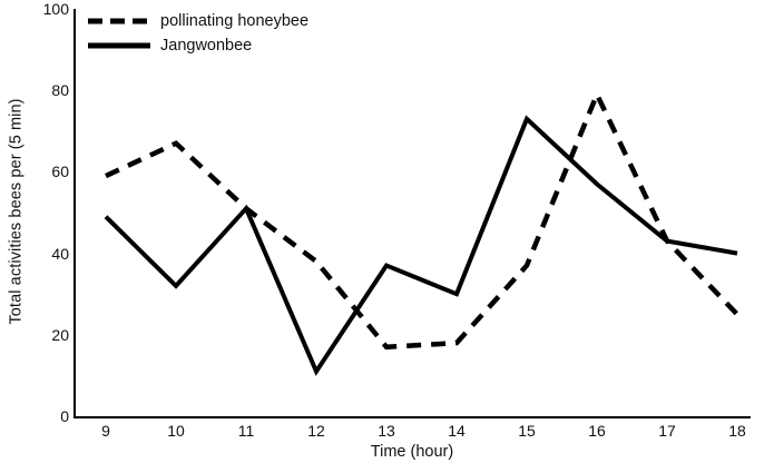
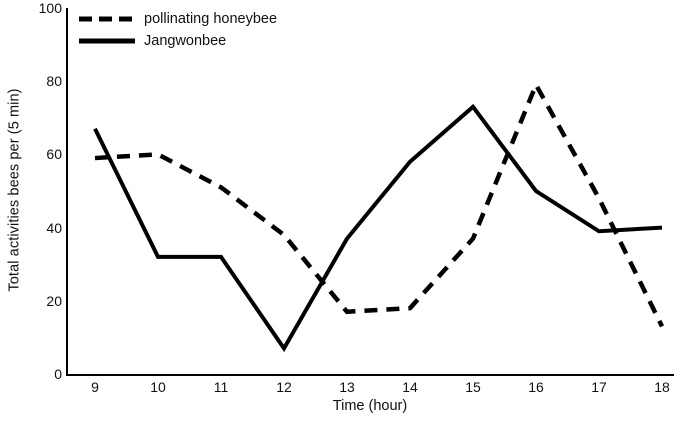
Jangwonbee/9: 49 -> 67
pollinating honeybee/10: 67 -> 60
Jangwonbee/11: 51 -> 32
Jangwonbee/12: 11 -> 7
Jangwonbee/14: 30 -> 58
Jangwonbee/16: 57 -> 50
pollinating honeybee/17: 43 -> 48
Jangwonbee/17: 43 -> 39
pollinating honeybee/18: 25 -> 13
